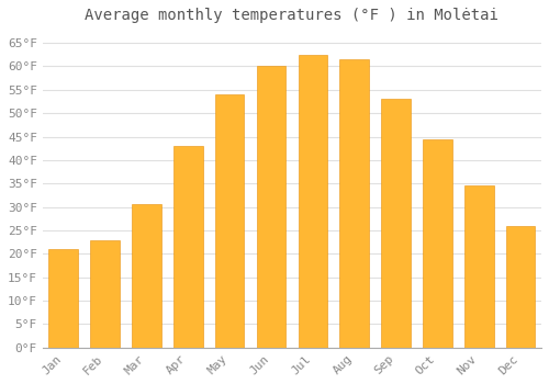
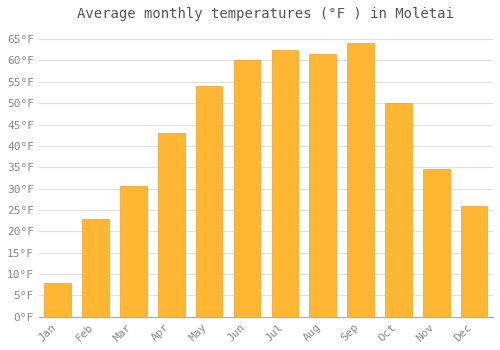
Jan: 21.0°F -> 8.0°F
Sep: 53.0°F -> 64.0°F
Oct: 44.5°F -> 50.0°F
